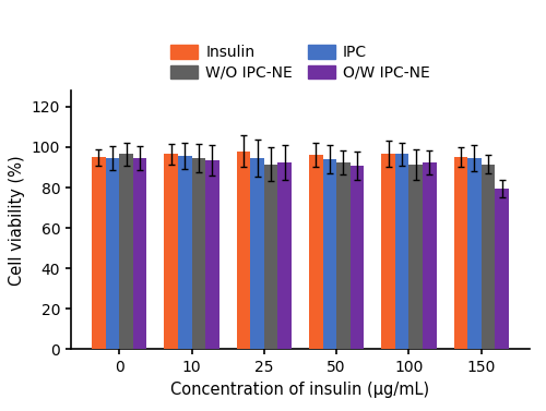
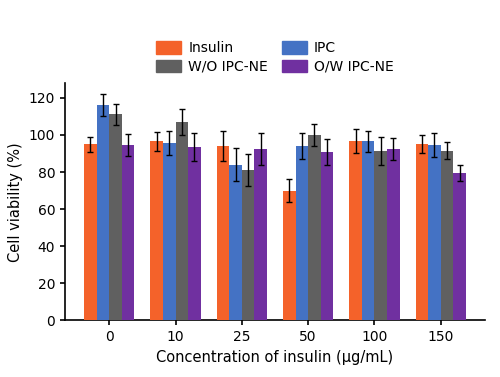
IPC/0: 94 -> 116
W/O IPC-NE/0: 96 -> 111
W/O IPC-NE/10: 94 -> 107
Insulin/25: 98 -> 94
IPC/25: 94 -> 84
W/O IPC-NE/25: 92 -> 81
Insulin/50: 96 -> 70
W/O IPC-NE/50: 92 -> 100
